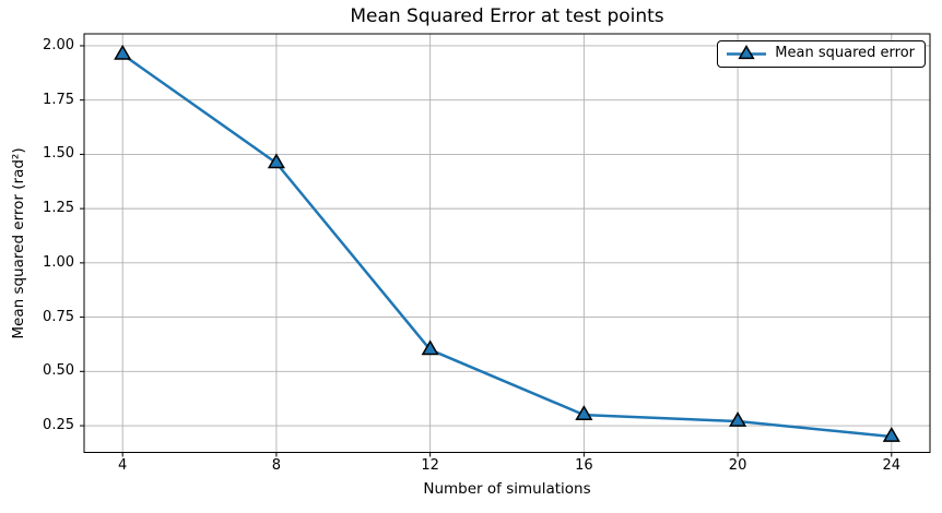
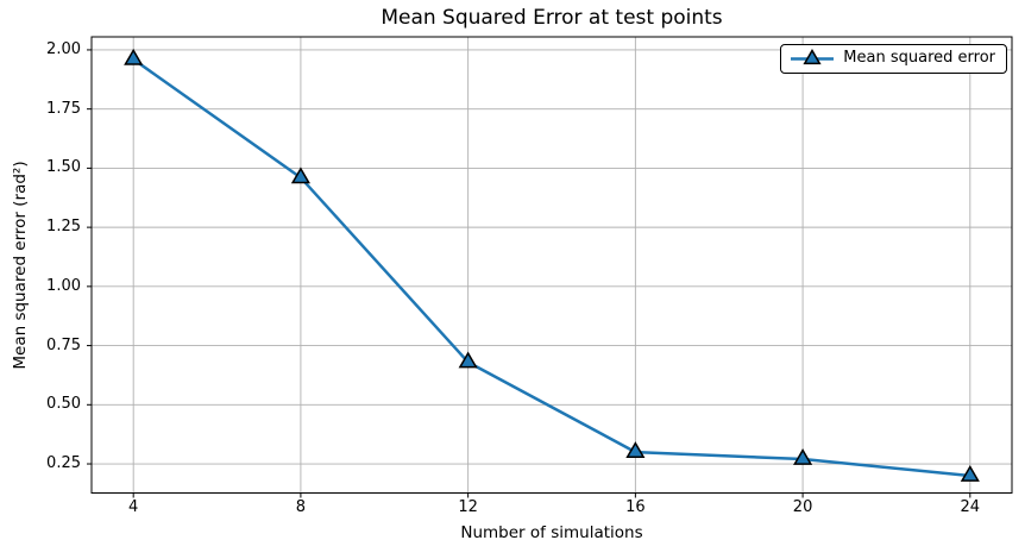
12: 0.60 -> 0.68
